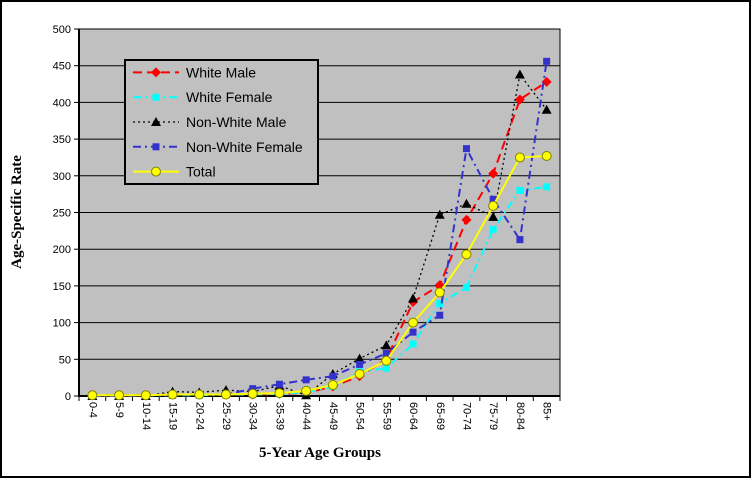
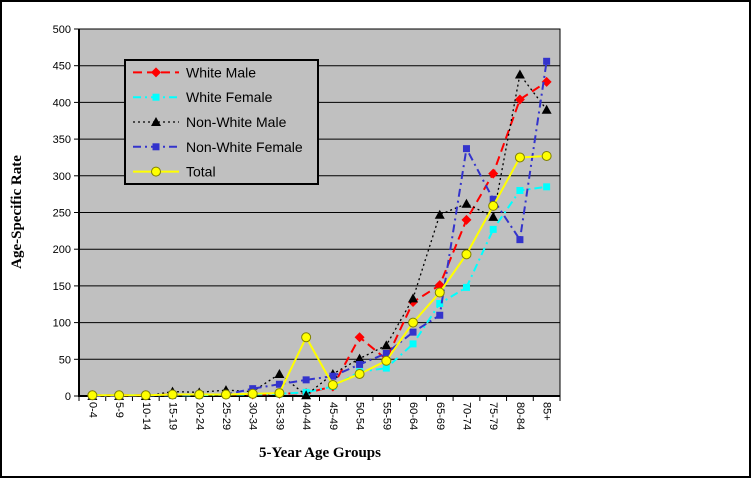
Non-White Male/35-39: 10 -> 30
Total/40-44: 10 -> 80
White Male/50-54: 30 -> 80
